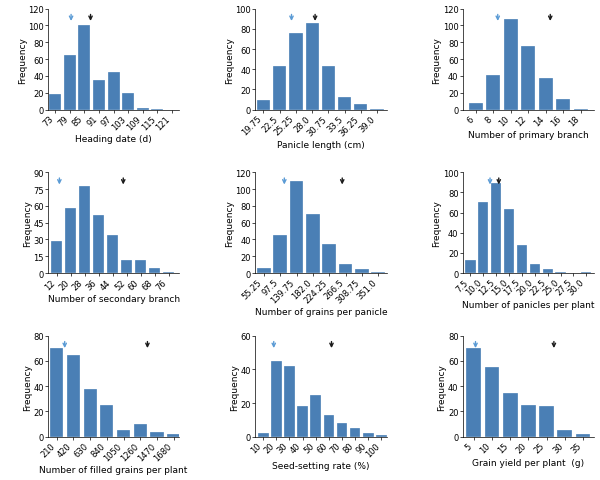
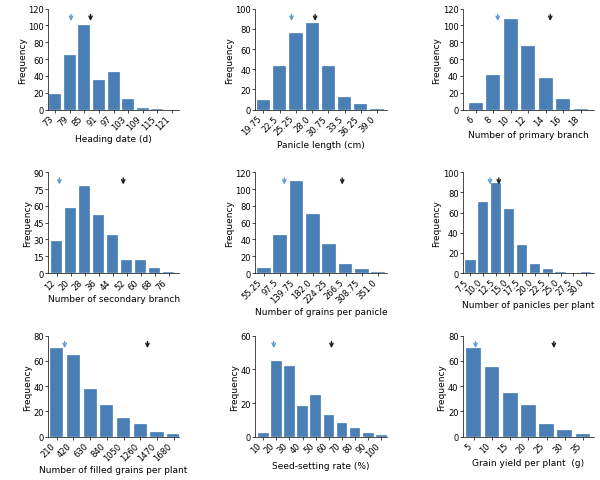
103: 20 -> 13
1050: 5 -> 15
25: 24 -> 10
